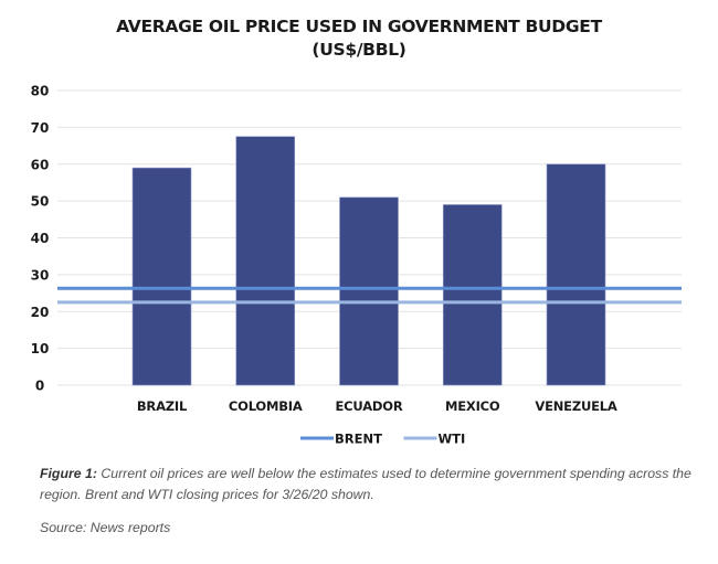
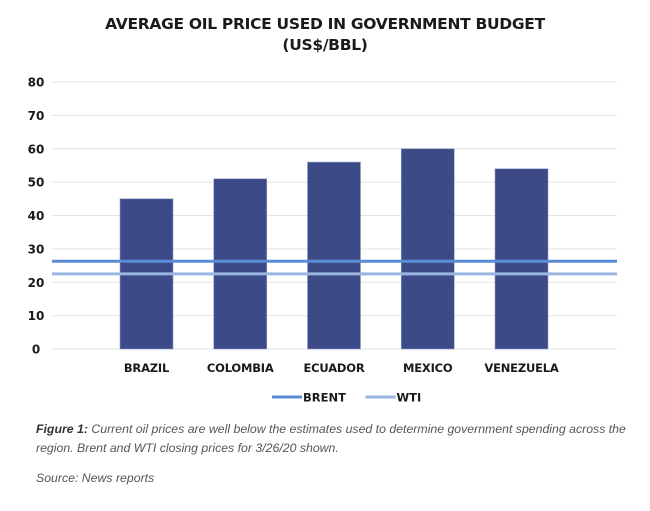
BRAZIL: 59 -> 45
COLOMBIA: 68 -> 51
ECUADOR: 51 -> 56
MEXICO: 49 -> 60
VENEZUELA: 60 -> 54
